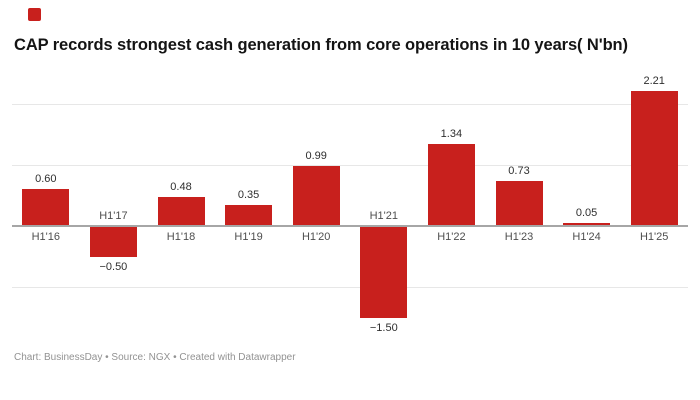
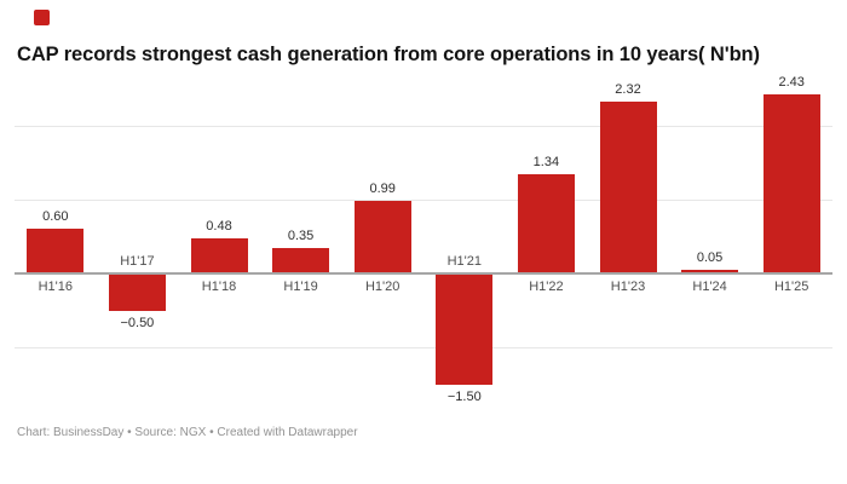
H1'23: 0.73 -> 2.32
H1'25: 2.21 -> 2.43
